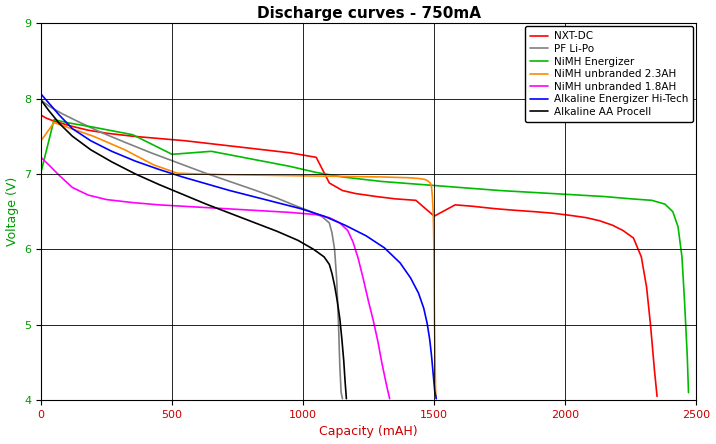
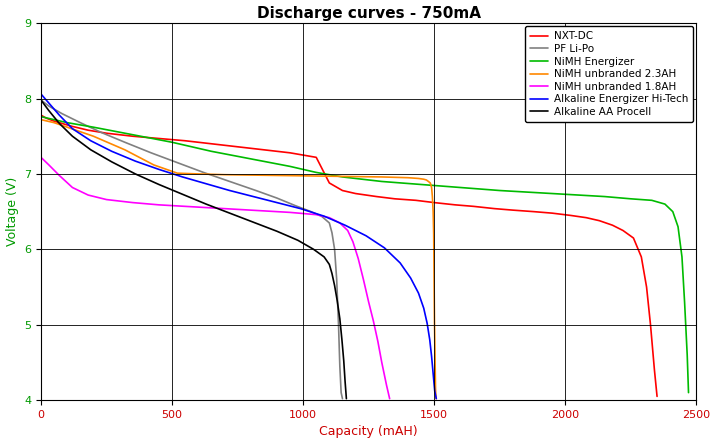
NiMH Energizer/0: 7.02 -> 7.76
NiMH unbranded 2.3AH/0: 7.44 -> 7.72
NiMH Energizer/500: 7.26 -> 7.42
NXT-DC/1500: 6.44 -> 6.62
